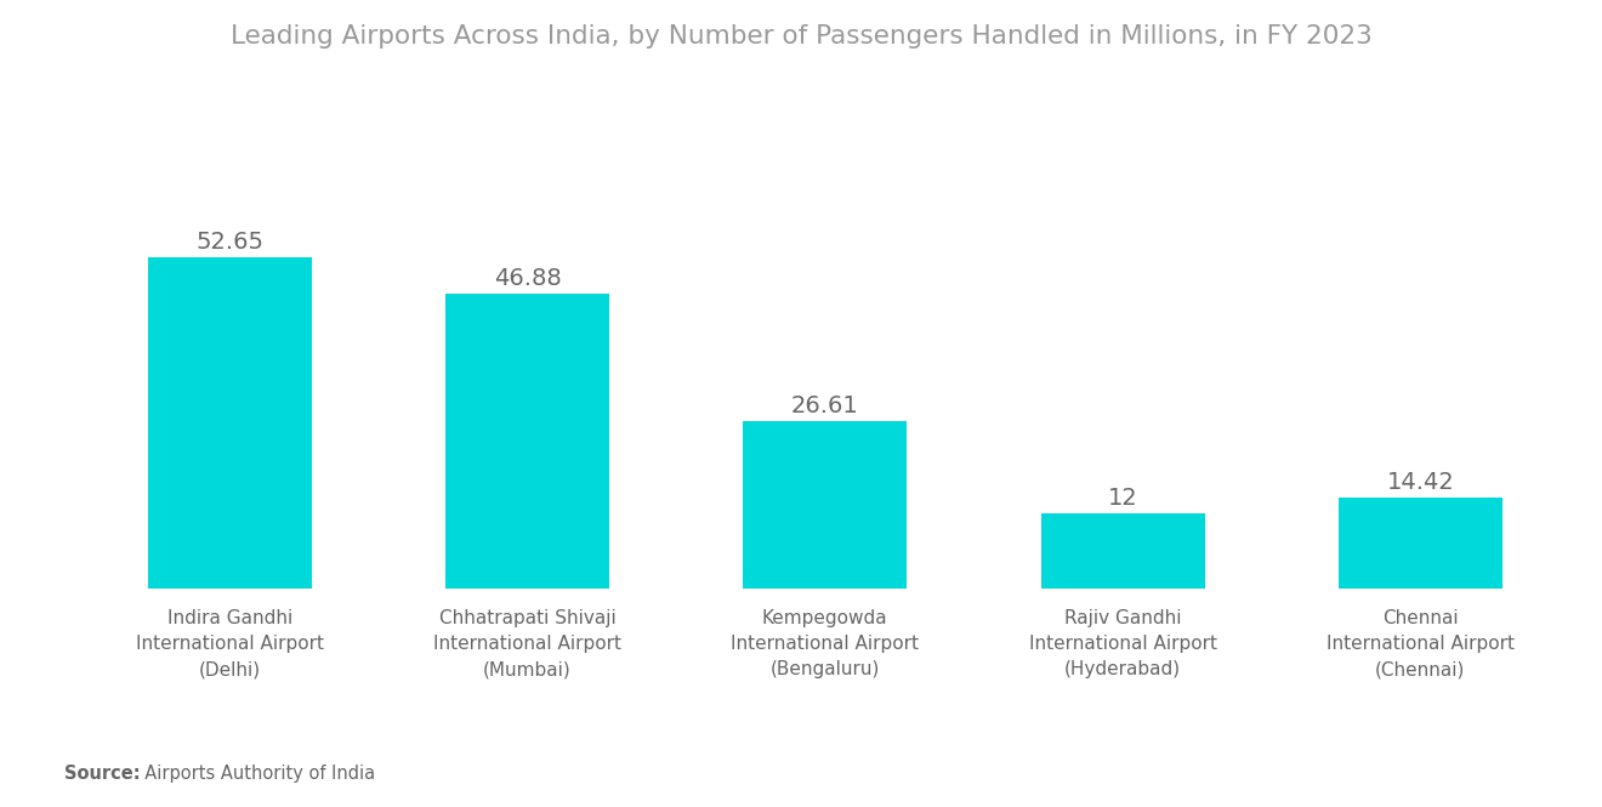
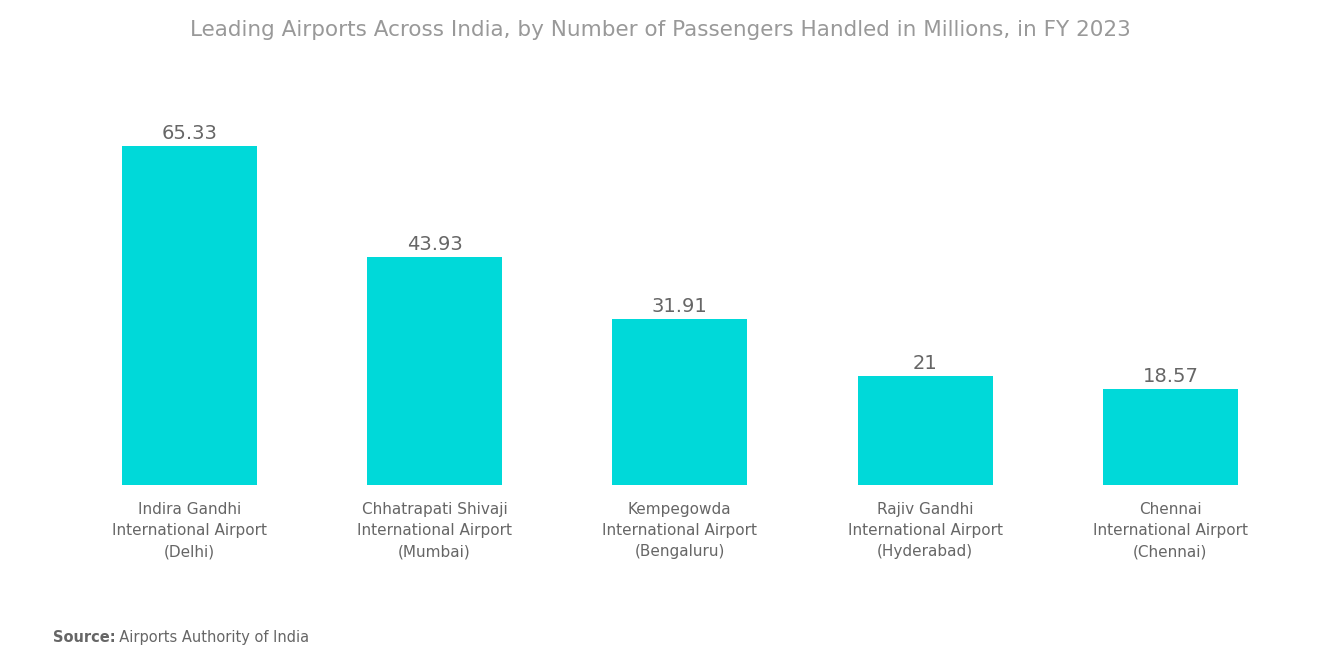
Indira Gandhi International Airport (Delhi): 52.65 -> 65.33
Chhatrapati Shivaji International Airport (Mumbai): 46.88 -> 43.93
Kempegowda International Airport (Bengaluru): 26.61 -> 31.91
Rajiv Gandhi International Airport (Hyderabad): 12 -> 21
Chennai International Airport (Chennai): 14.42 -> 18.57
